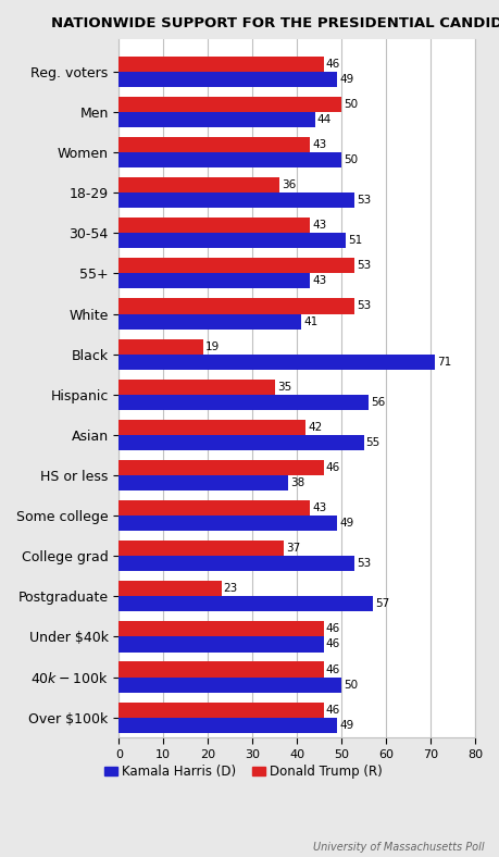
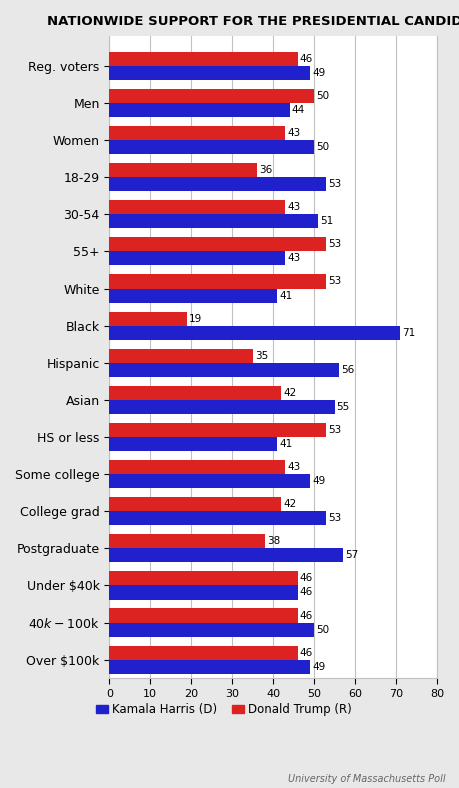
Donald Trump (R)/HS or less: 46 -> 53
Kamala Harris (D)/HS or less: 38 -> 41
Donald Trump (R)/College grad: 37 -> 42
Donald Trump (R)/Postgraduate: 23 -> 38
